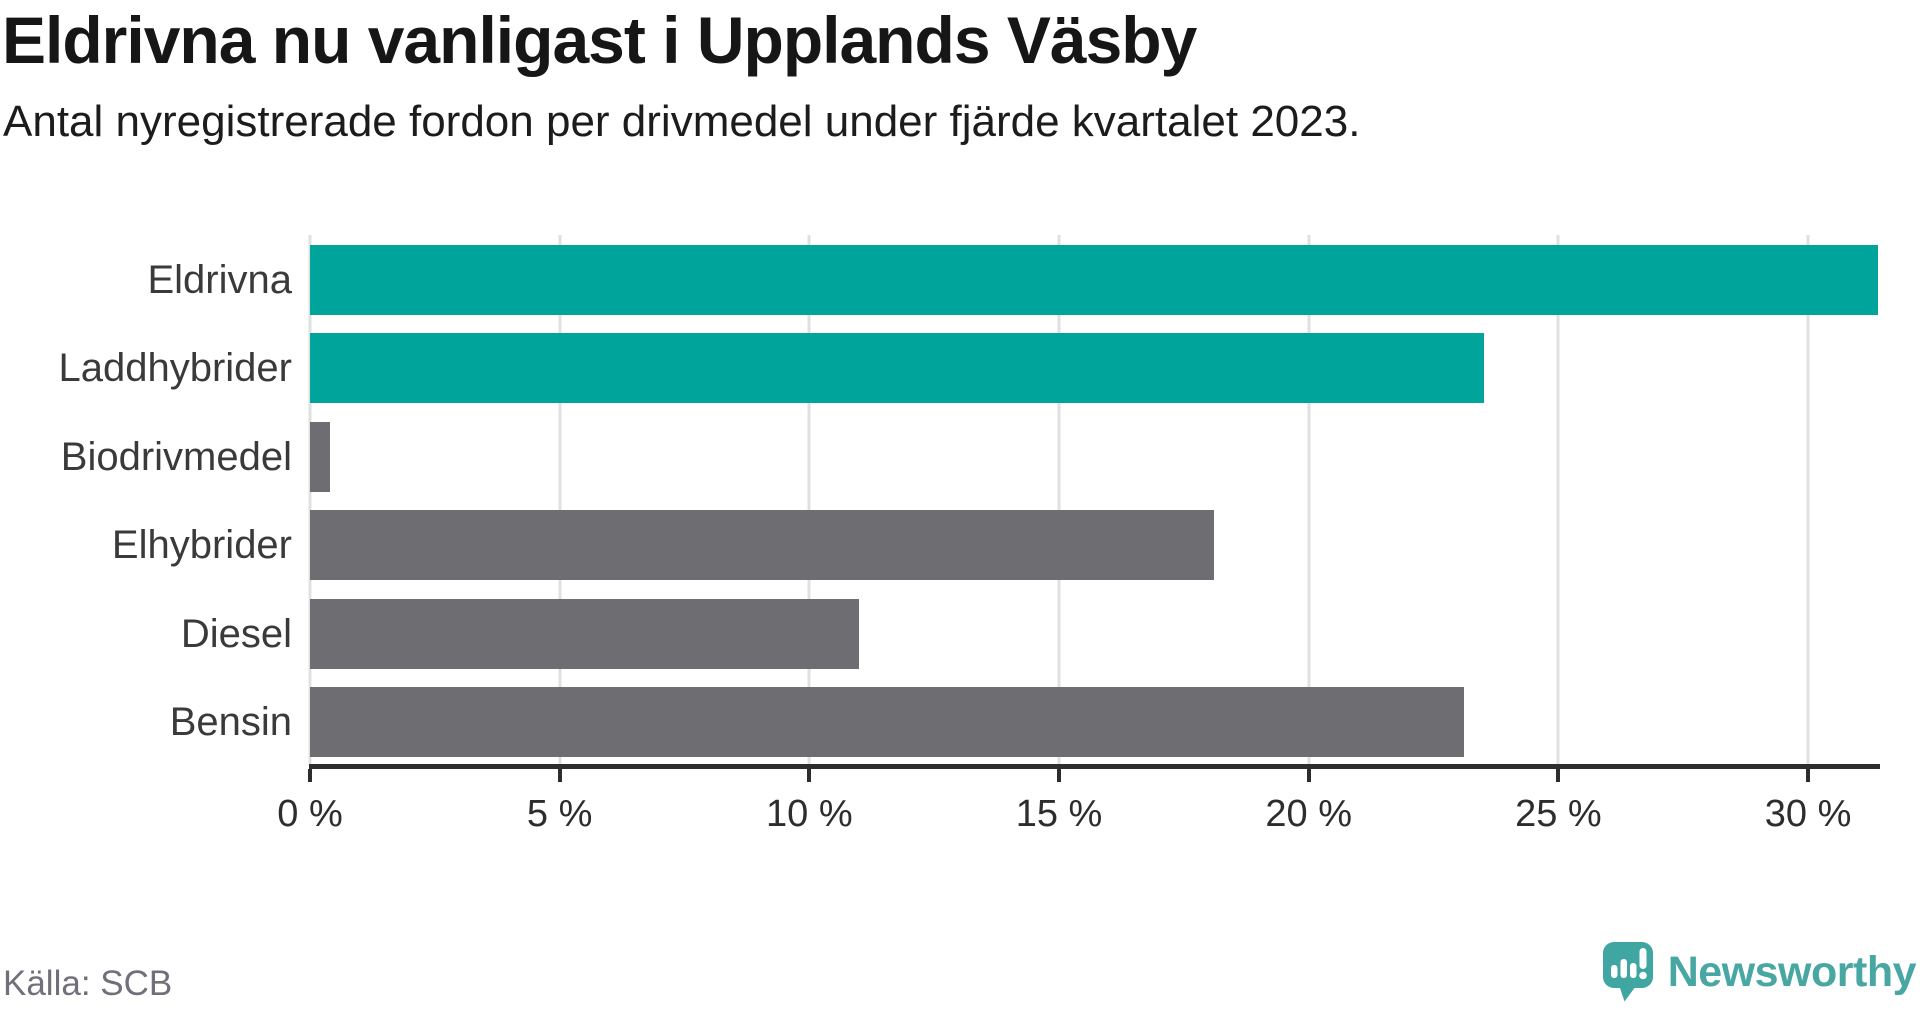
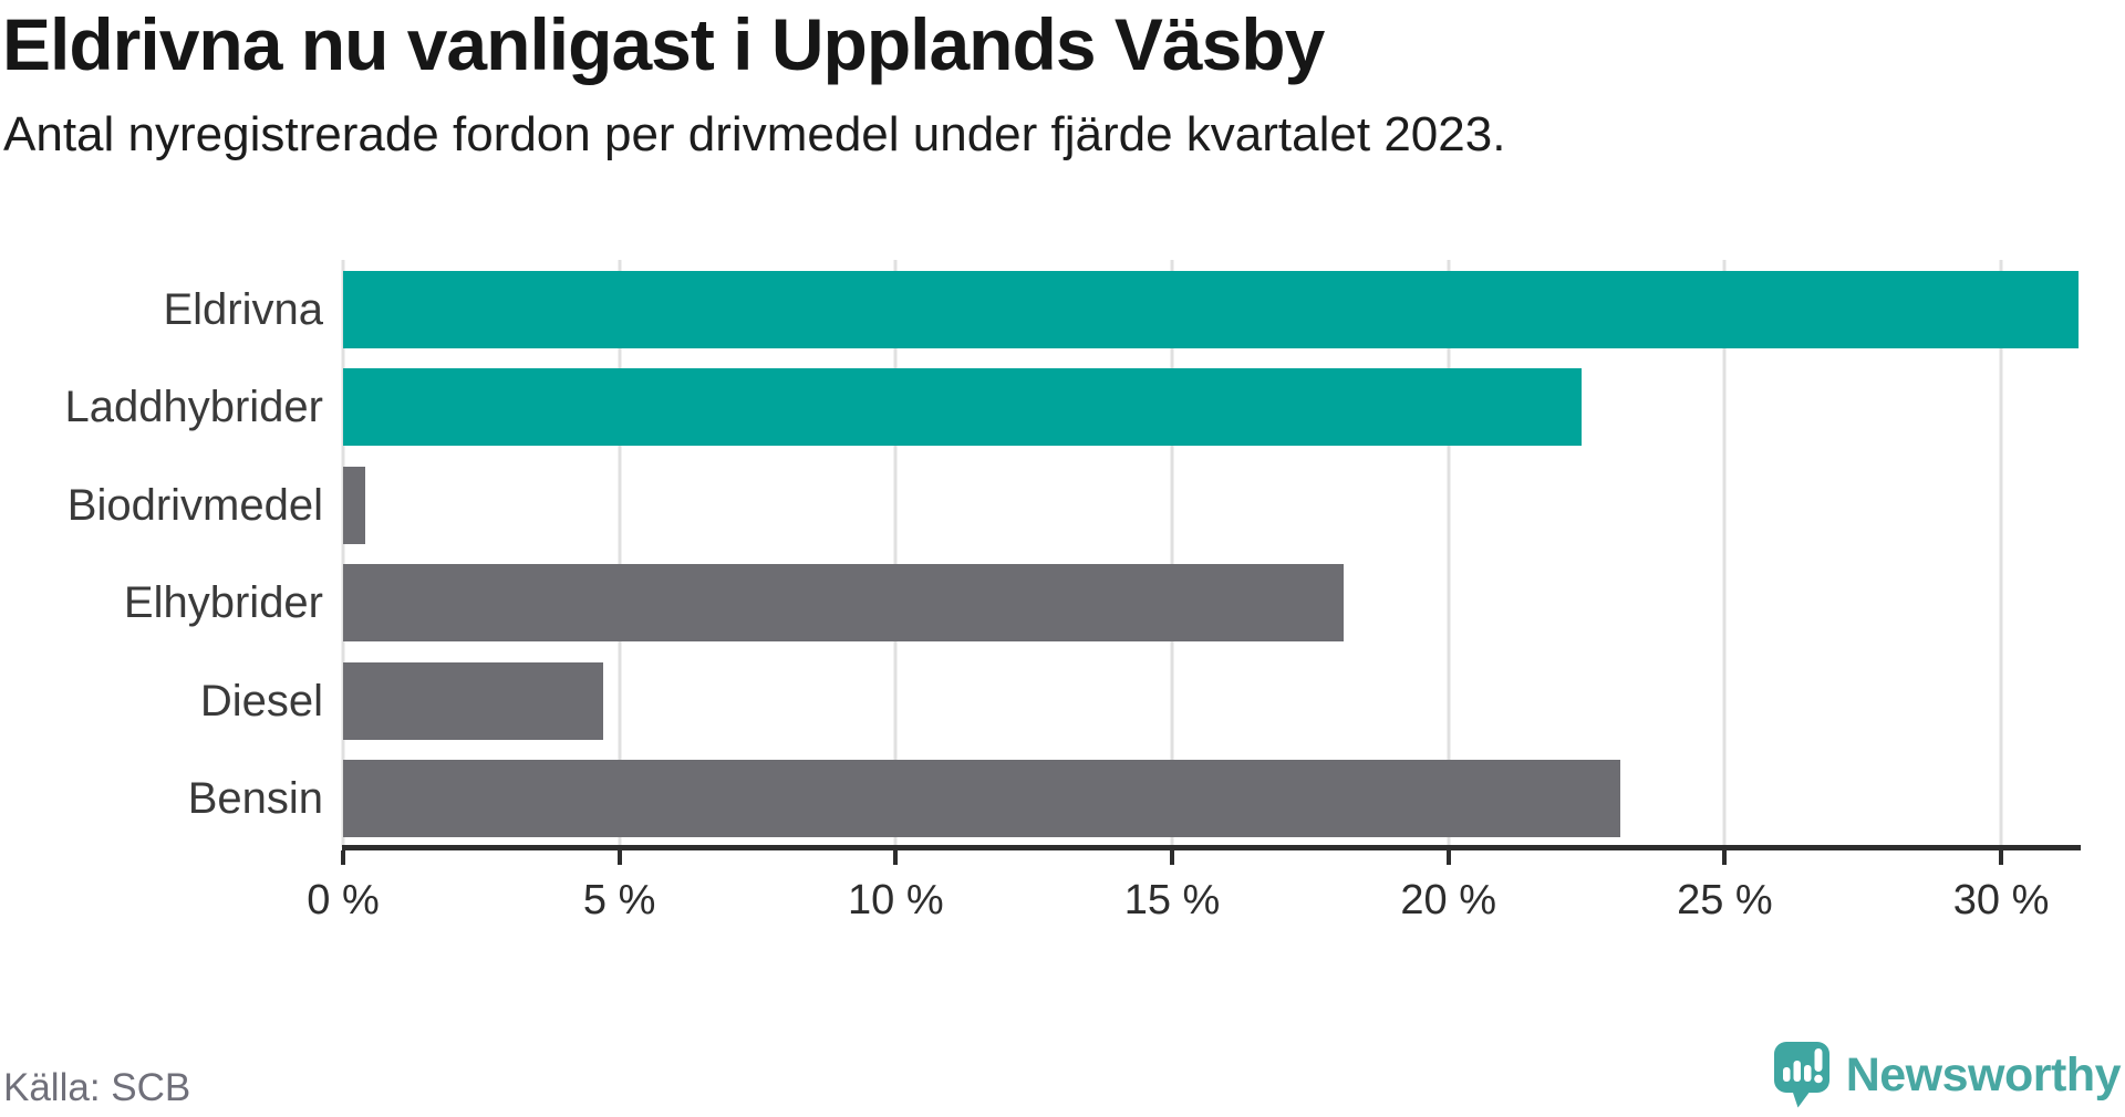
Laddhybrider: 23.5% -> 22.4%
Diesel: 11.0% -> 4.7%
